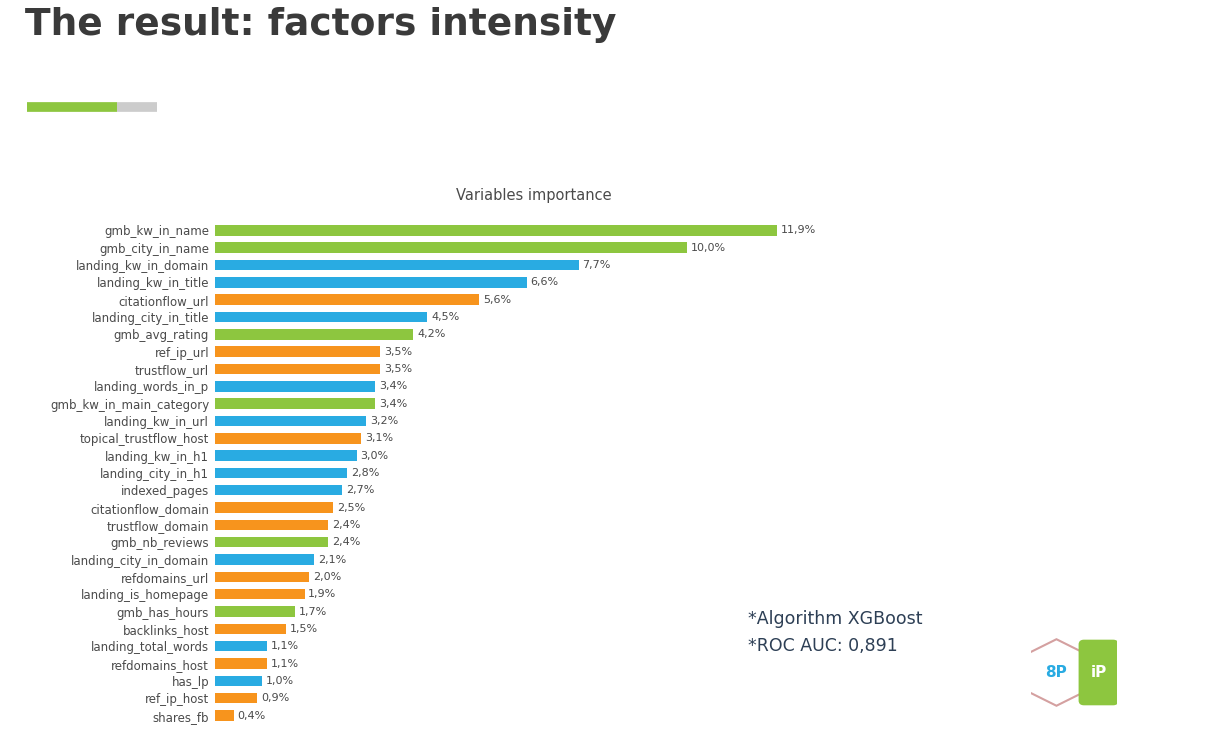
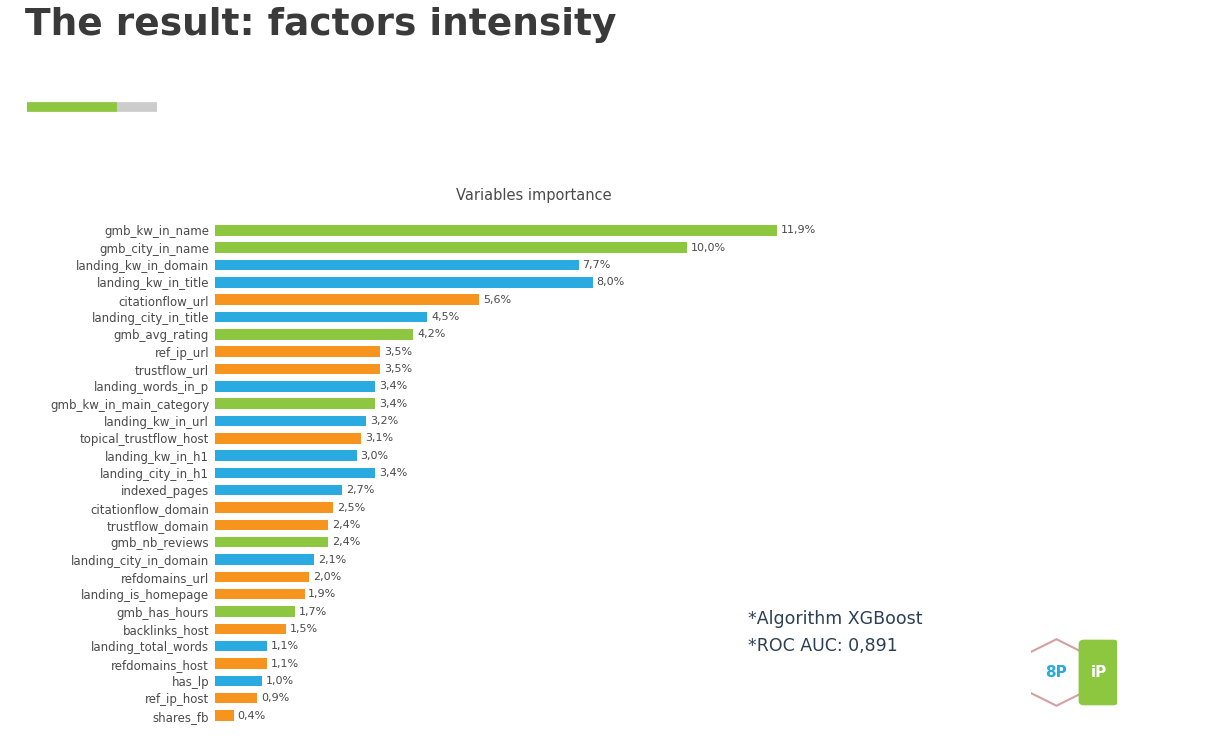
landing_kw_in_title: 6,6% -> 8,0%
landing_city_in_h1: 2,8% -> 3,4%
